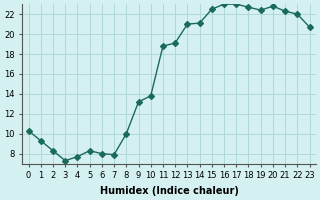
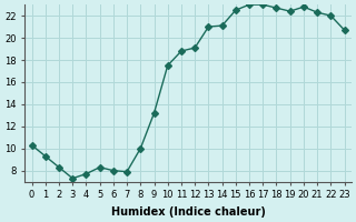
10: 13.8 -> 17.5
